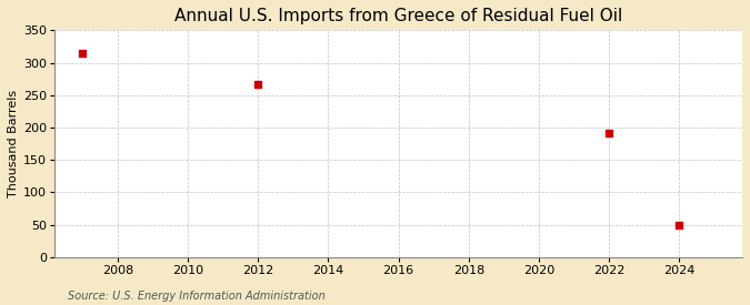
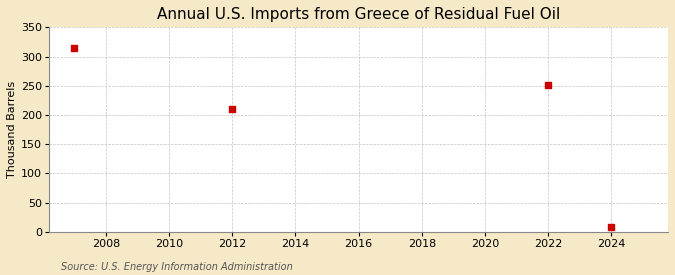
2012: 266 -> 210
2022: 192 -> 252
2024: 50 -> 8
